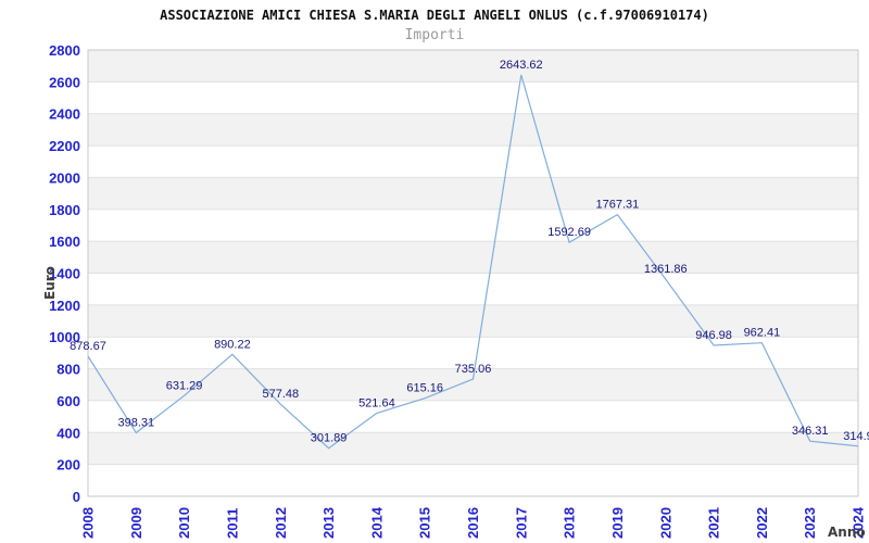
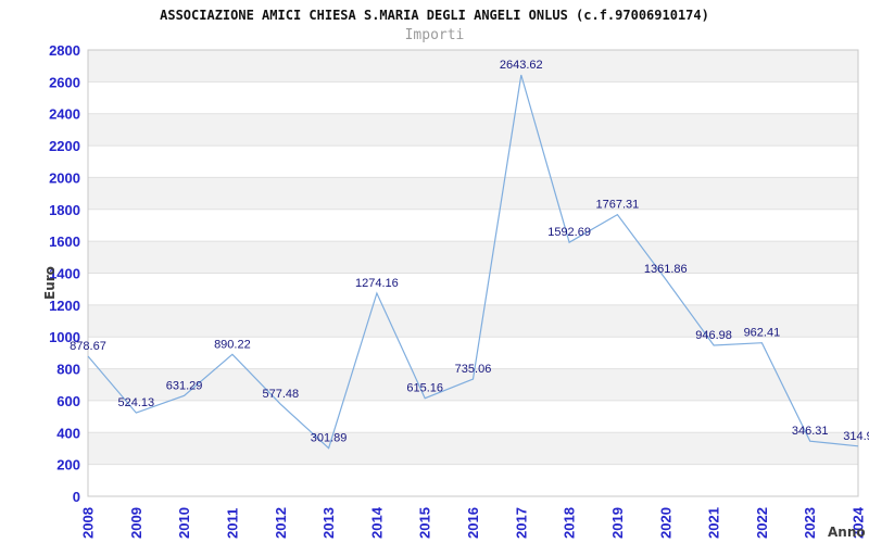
2009: 398.31 -> 524.13
2014: 521.64 -> 1274.16
